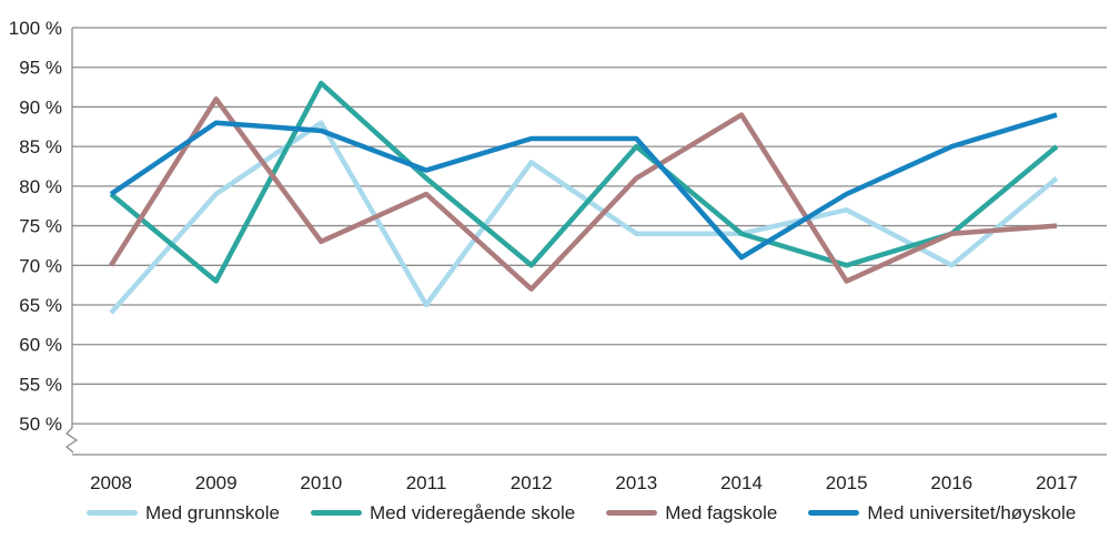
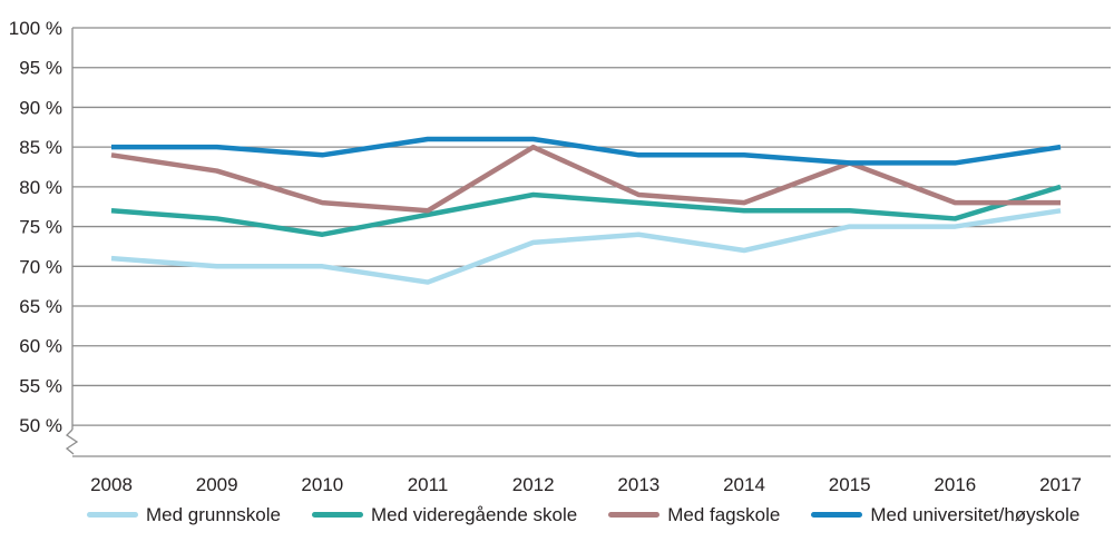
Med grunnskole/2008: 64% -> 71%
Med videregående skole/2008: 79% -> 77%
Med fagskole/2008: 70% -> 84%
Med universitet/høyskole/2008: 79% -> 85%
Med grunnskole/2009: 79% -> 70%
Med videregående skole/2009: 68% -> 76%
Med fagskole/2009: 91% -> 82%
Med universitet/høyskole/2009: 88% -> 85%
Med grunnskole/2010: 88% -> 70%
Med videregående skole/2010: 93% -> 74%
Med fagskole/2010: 73% -> 78%
Med universitet/høyskole/2010: 87% -> 84%
Med grunnskole/2011: 65% -> 68%
Med videregående skole/2011: 81% -> 76%
Med fagskole/2011: 79% -> 77%
Med universitet/høyskole/2011: 82% -> 86%
Med grunnskole/2012: 83% -> 73%
Med videregående skole/2012: 70% -> 79%
Med fagskole/2012: 67% -> 85%
Med videregående skole/2013: 85% -> 78%
Med fagskole/2013: 81% -> 79%
Med universitet/høyskole/2013: 86% -> 84%
Med grunnskole/2014: 74% -> 72%
Med videregående skole/2014: 74% -> 77%
Med fagskole/2014: 89% -> 78%
Med universitet/høyskole/2014: 71% -> 84%
Med grunnskole/2015: 77% -> 75%
Med videregående skole/2015: 70% -> 77%
Med fagskole/2015: 68% -> 83%
Med universitet/høyskole/2015: 79% -> 83%
Med grunnskole/2016: 70% -> 75%
Med videregående skole/2016: 74% -> 76%
Med fagskole/2016: 74% -> 78%
Med universitet/høyskole/2016: 85% -> 83%
Med grunnskole/2017: 81% -> 77%
Med videregående skole/2017: 85% -> 80%
Med fagskole/2017: 75% -> 78%
Med universitet/høyskole/2017: 89% -> 85%
